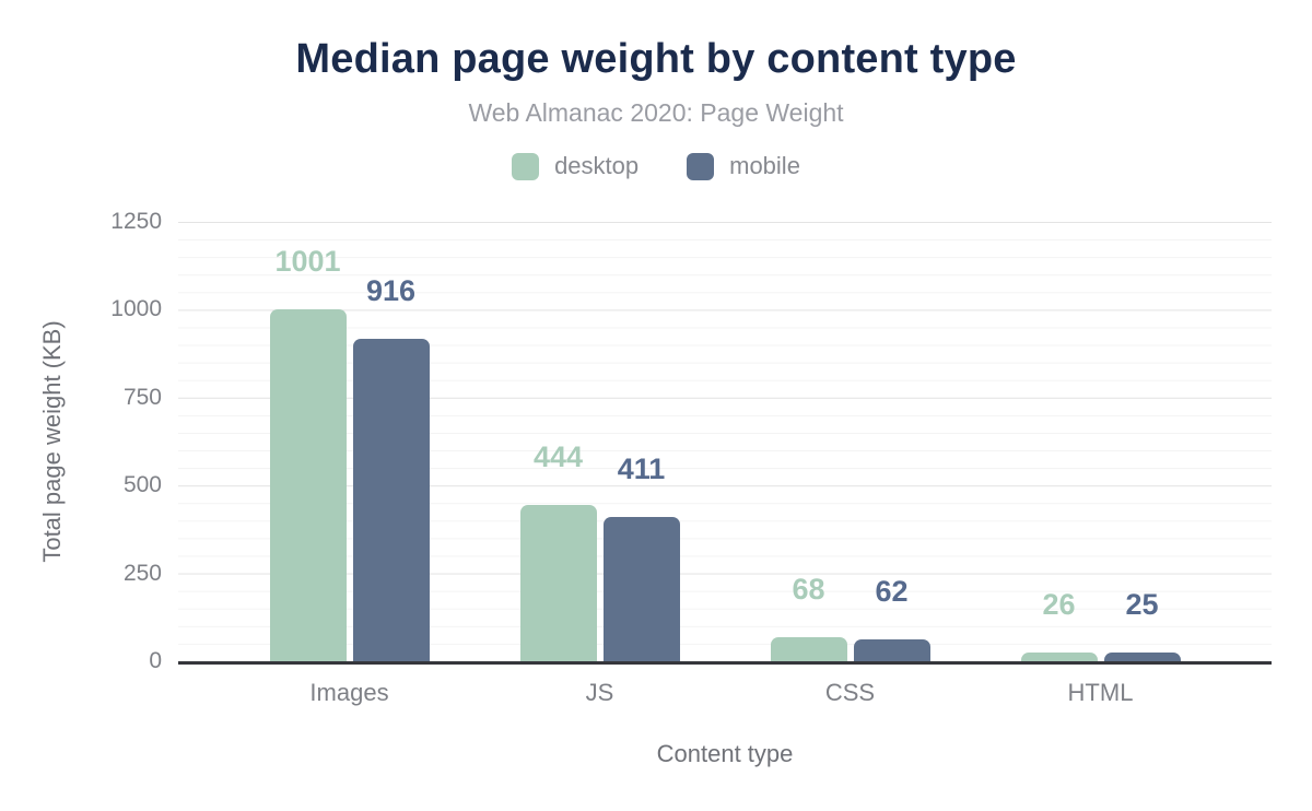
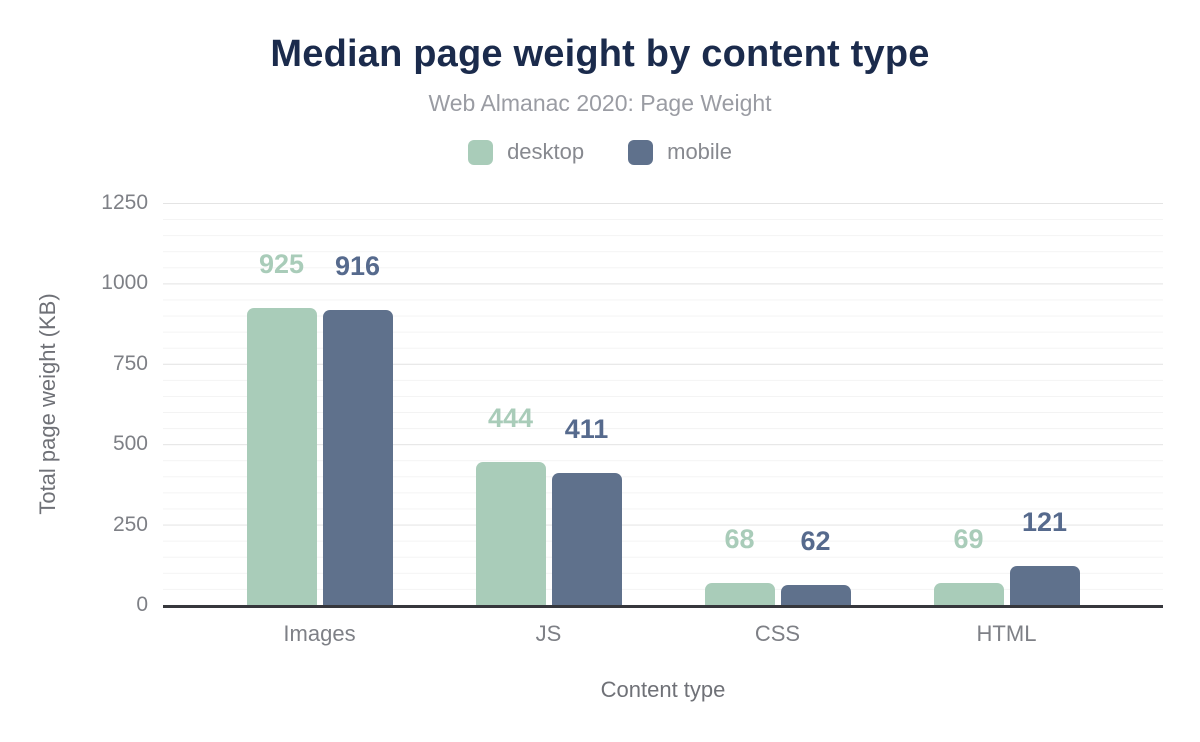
desktop/Images: 1001 -> 925
desktop/HTML: 26 -> 69
mobile/HTML: 25 -> 121
